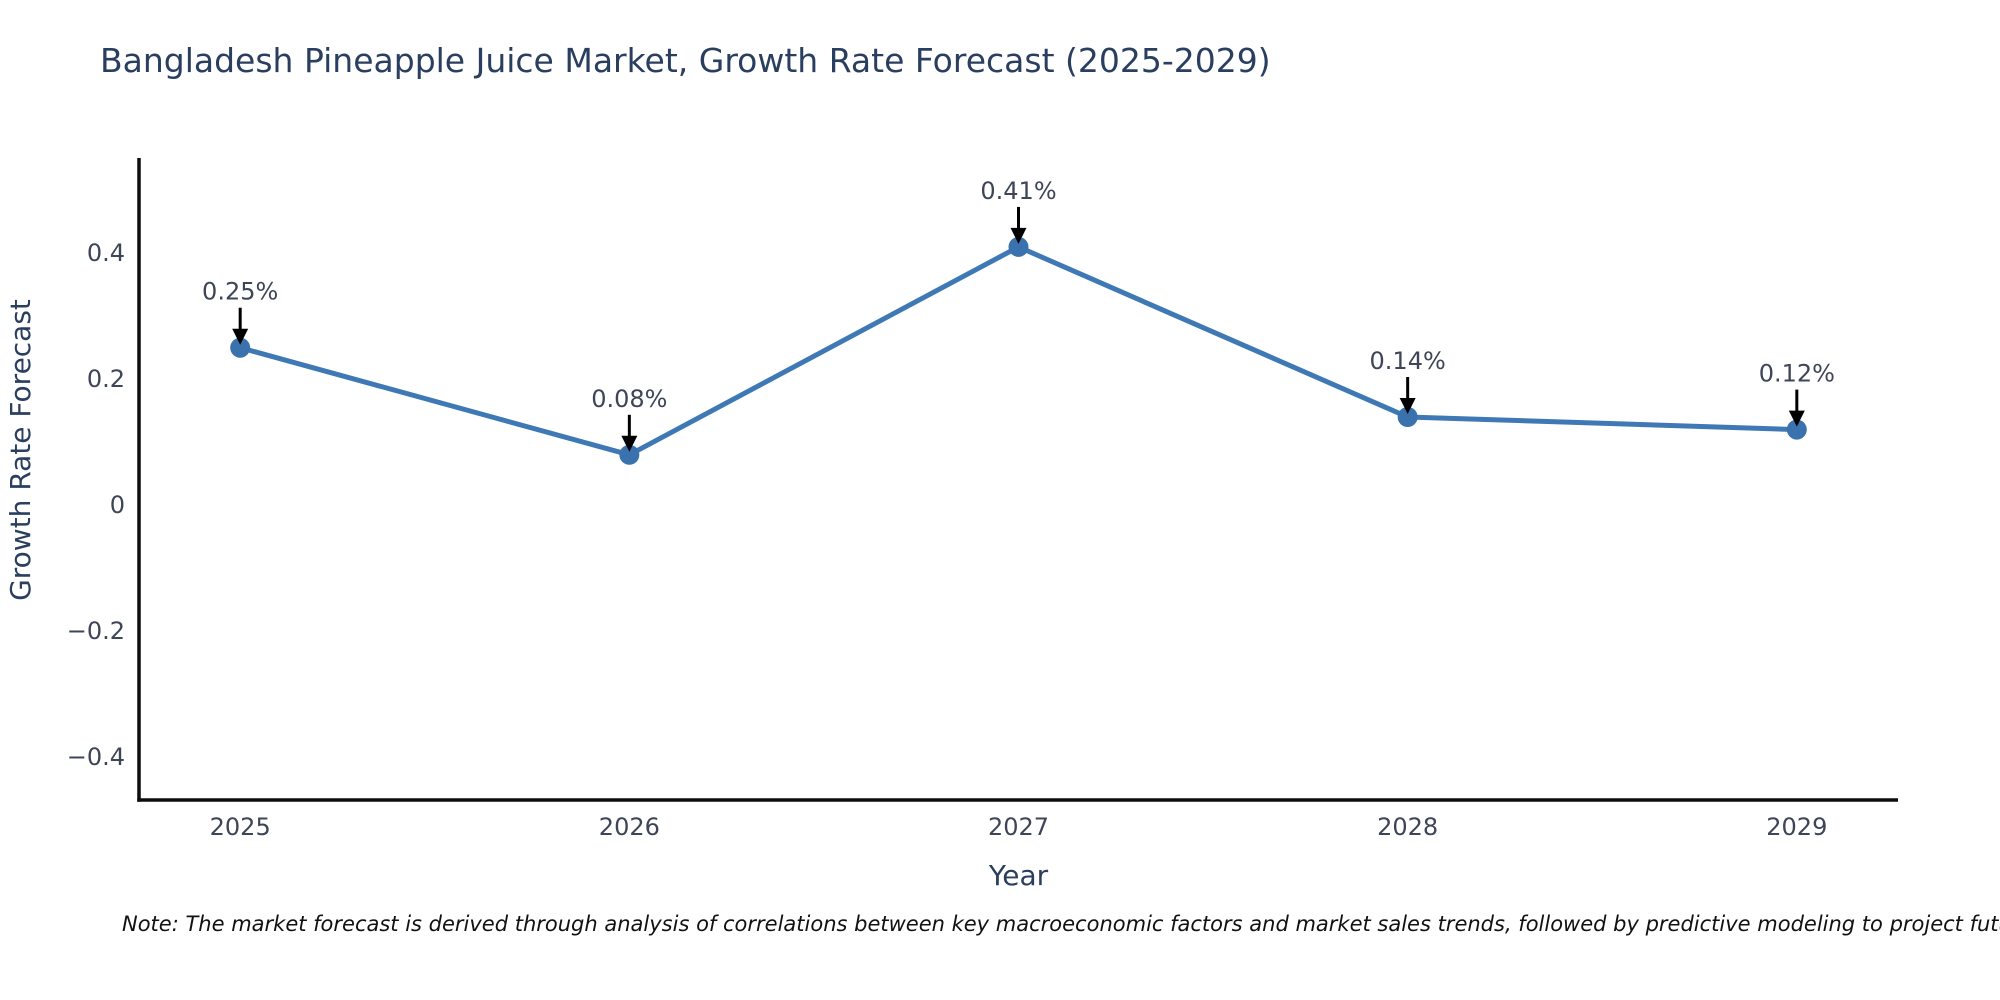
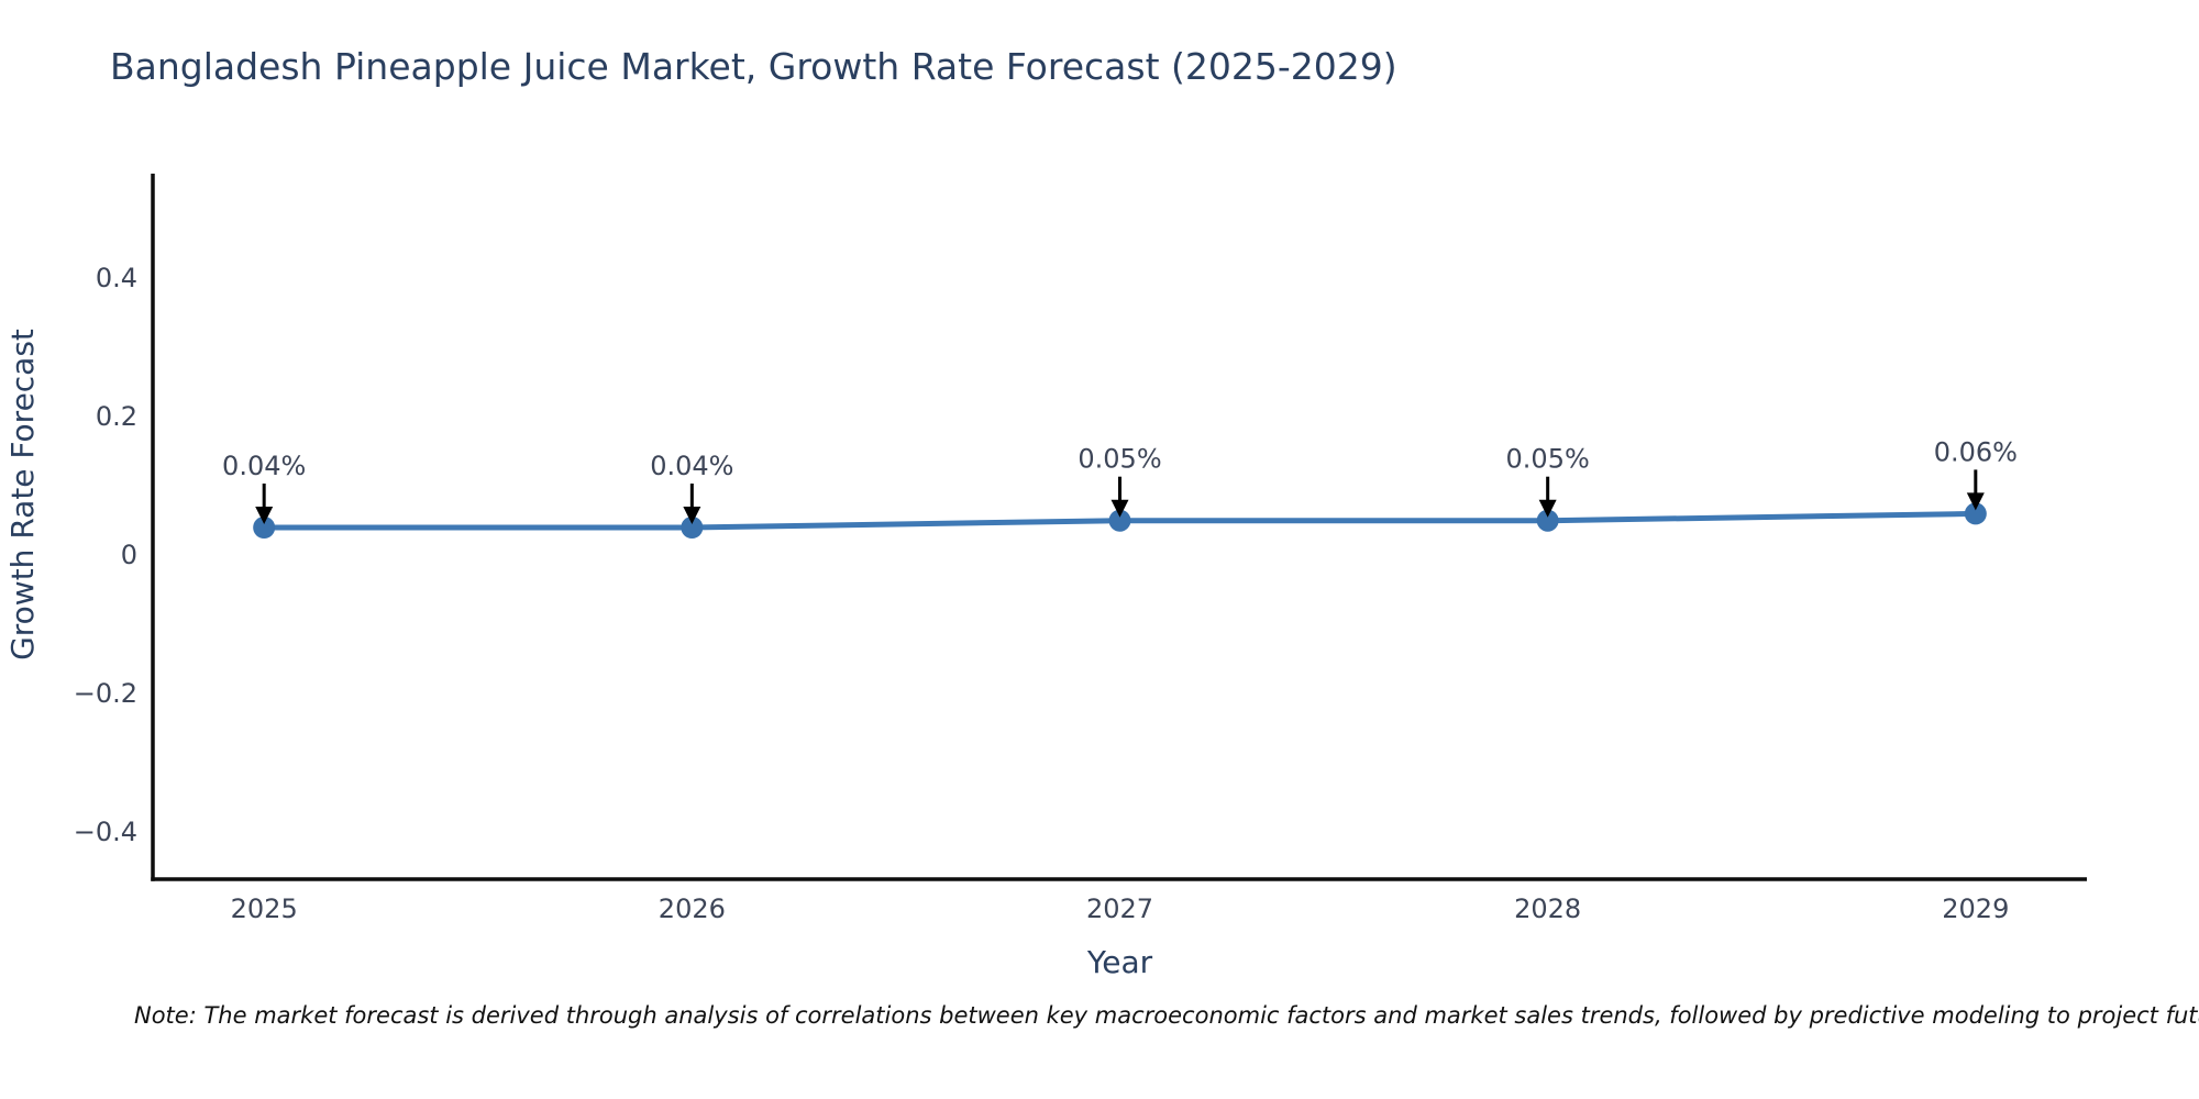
2025: 0.25% -> 0.04%
2026: 0.08% -> 0.04%
2027: 0.41% -> 0.05%
2028: 0.14% -> 0.05%
2029: 0.12% -> 0.06%
